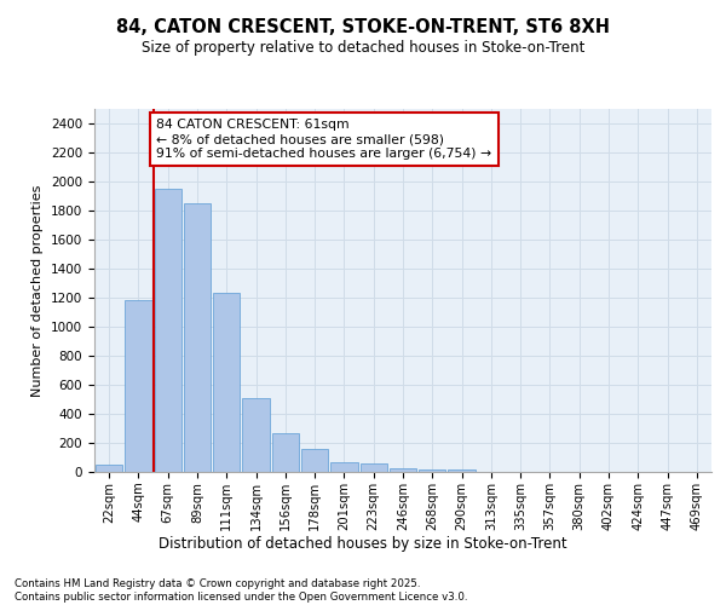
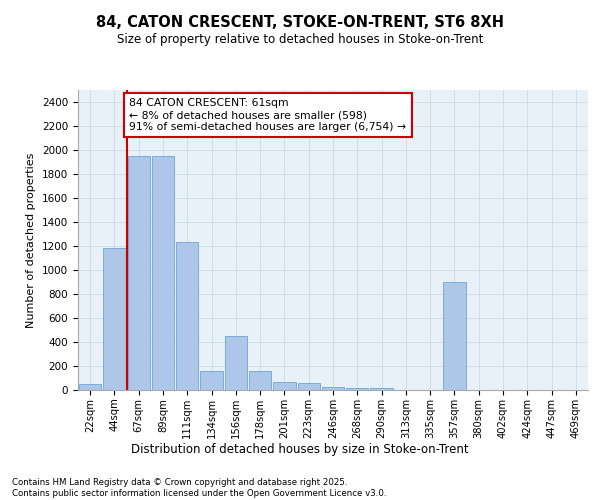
89sqm: 1850 -> 1950
134sqm: 510 -> 160
156sqm: 260 -> 450
357sqm: 0 -> 900
